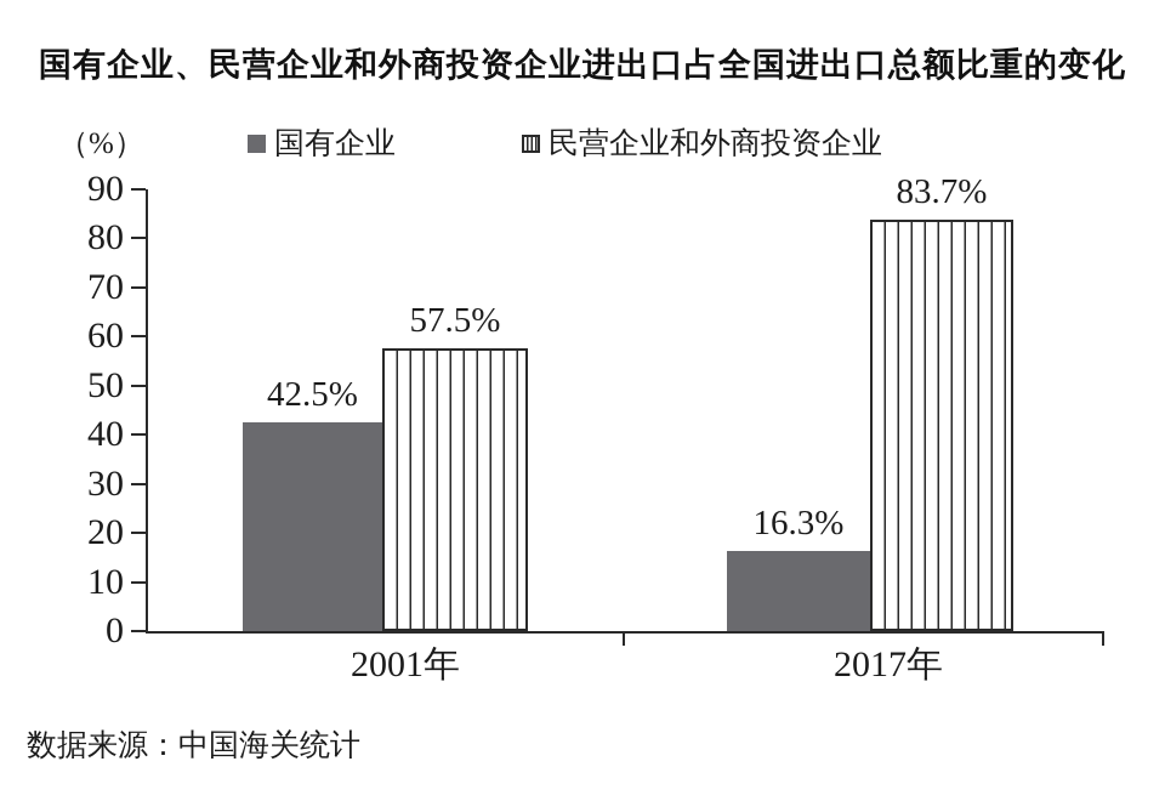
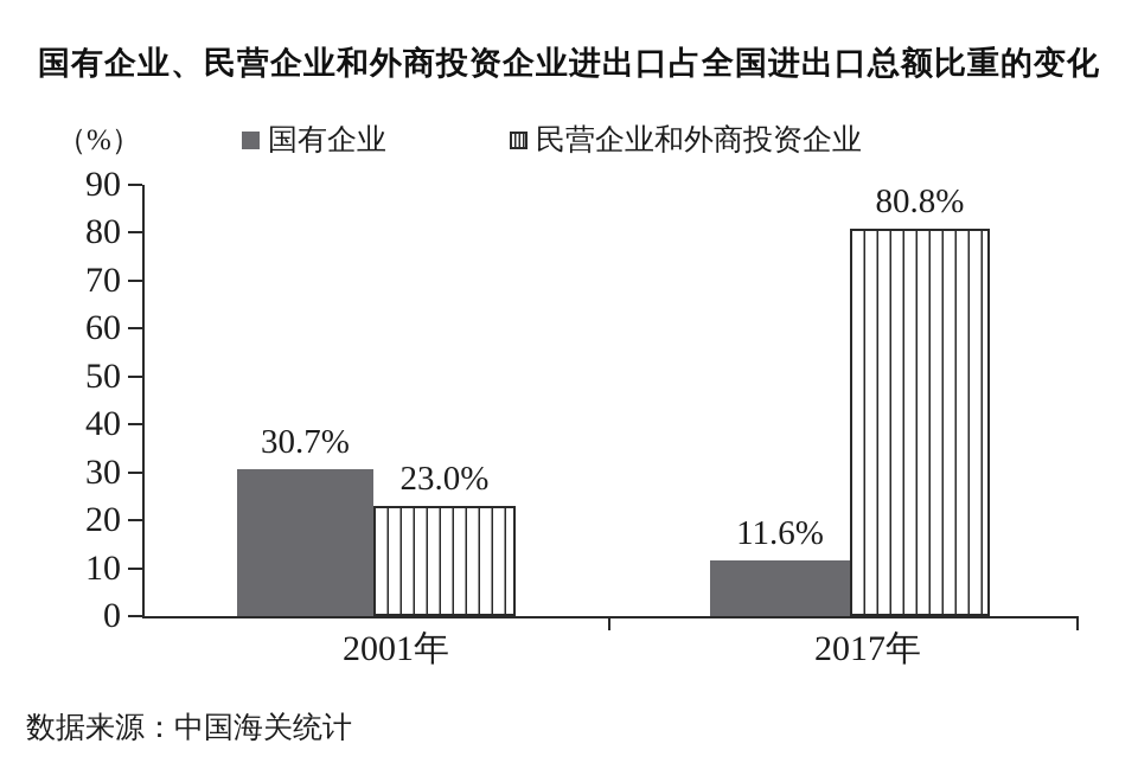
国有企业/2001年: 42.5% -> 30.7%
民营企业和外商投资企业/2001年: 57.5% -> 23.0%
国有企业/2017年: 16.3% -> 11.6%
民营企业和外商投资企业/2017年: 83.7% -> 80.8%
